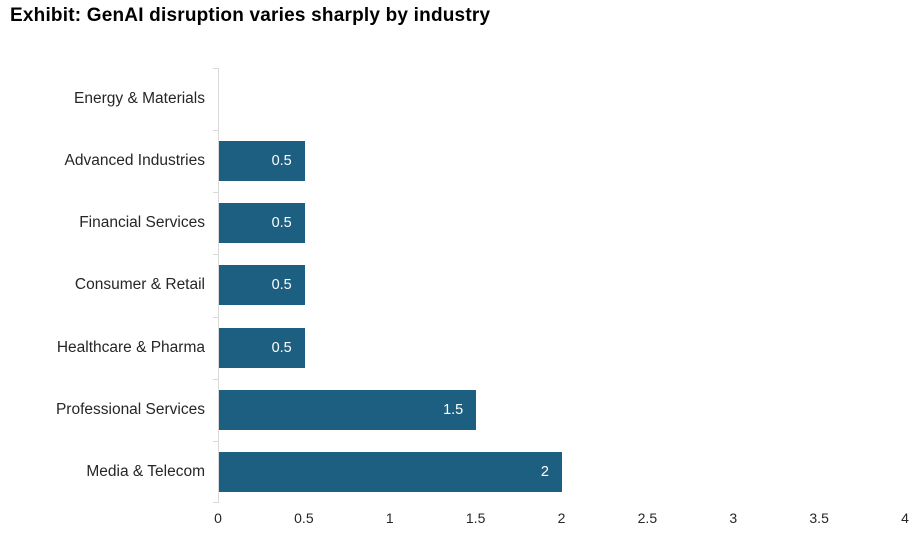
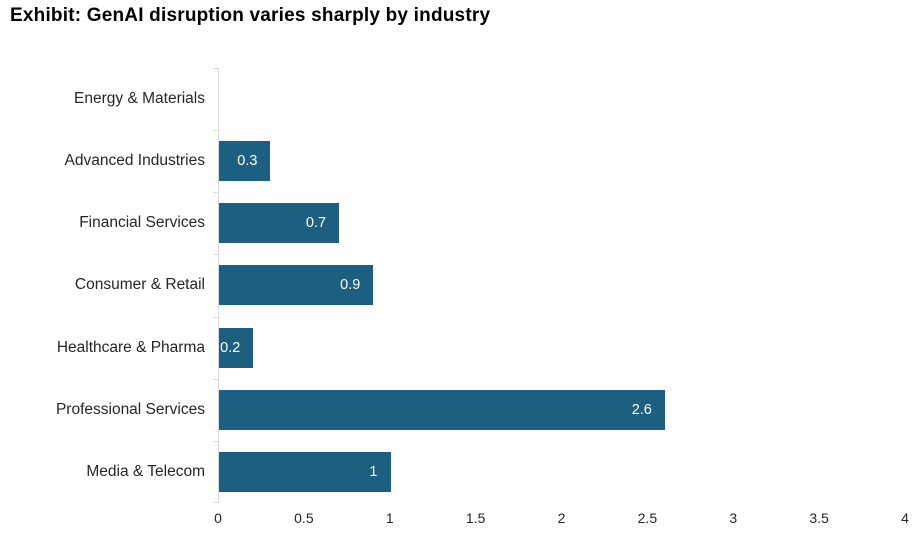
Advanced Industries: 0.5 -> 0.3
Financial Services: 0.5 -> 0.7
Consumer & Retail: 0.5 -> 0.9
Healthcare & Pharma: 0.5 -> 0.2
Professional Services: 1.5 -> 2.6
Media & Telecom: 2 -> 1
